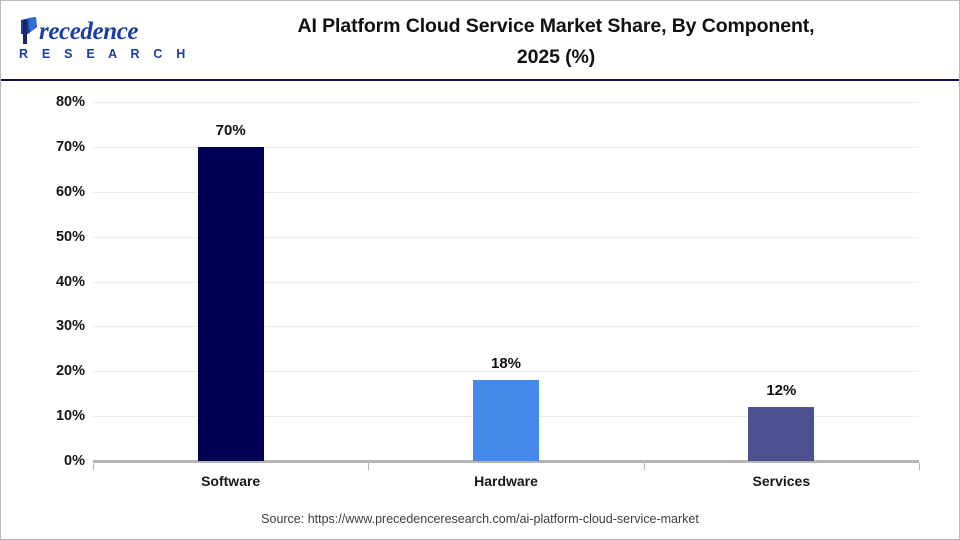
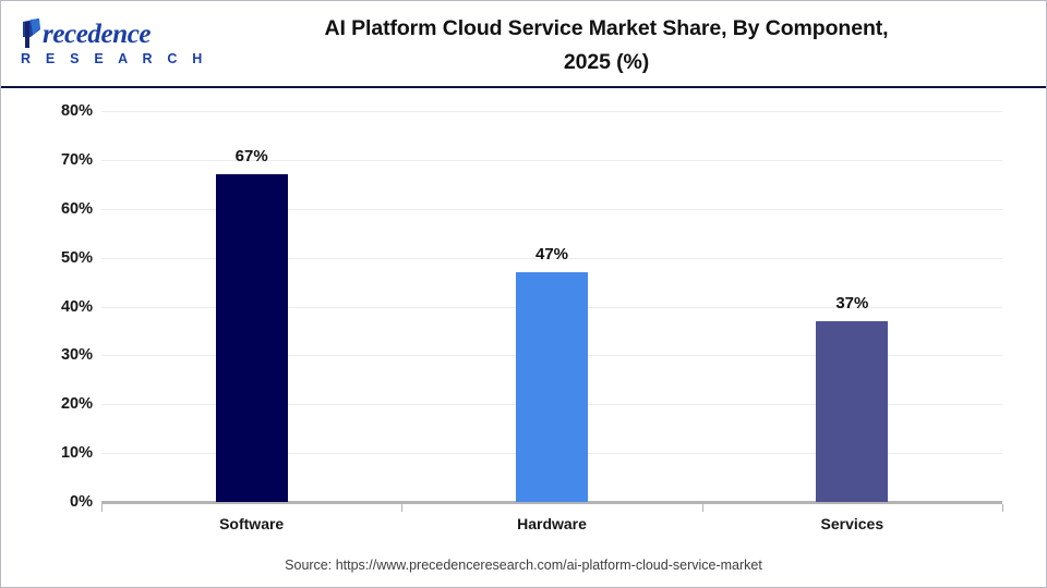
Software: 70% -> 67%
Hardware: 18% -> 47%
Services: 12% -> 37%
